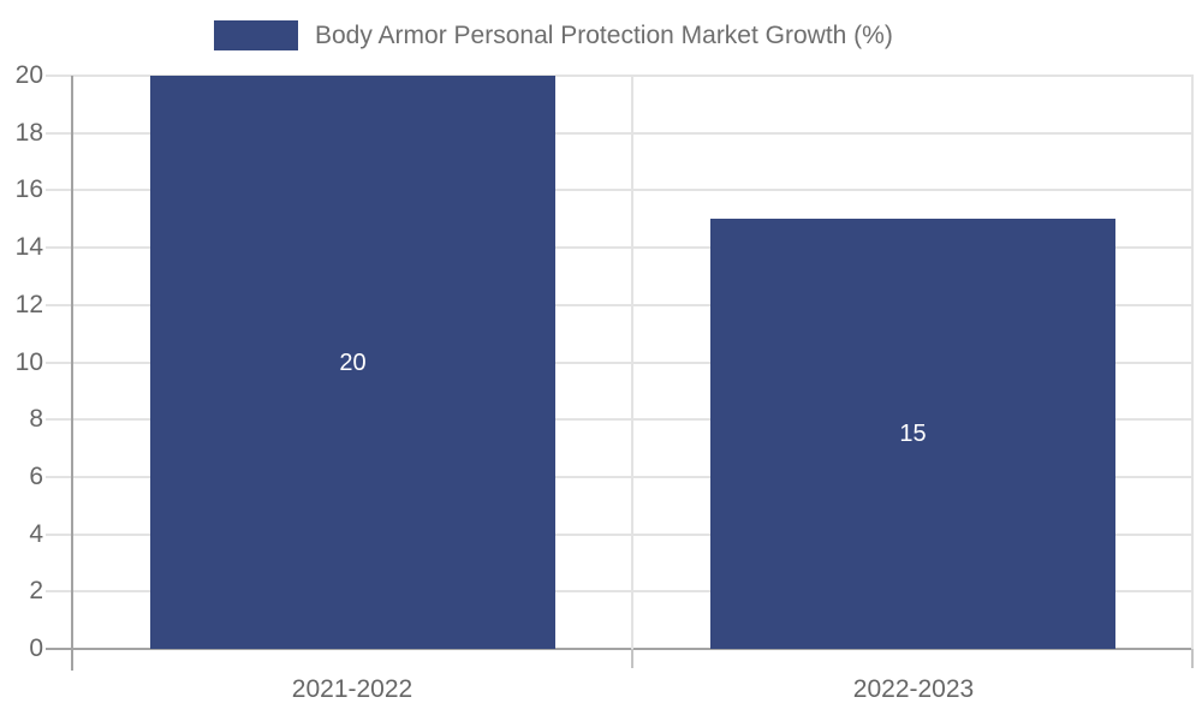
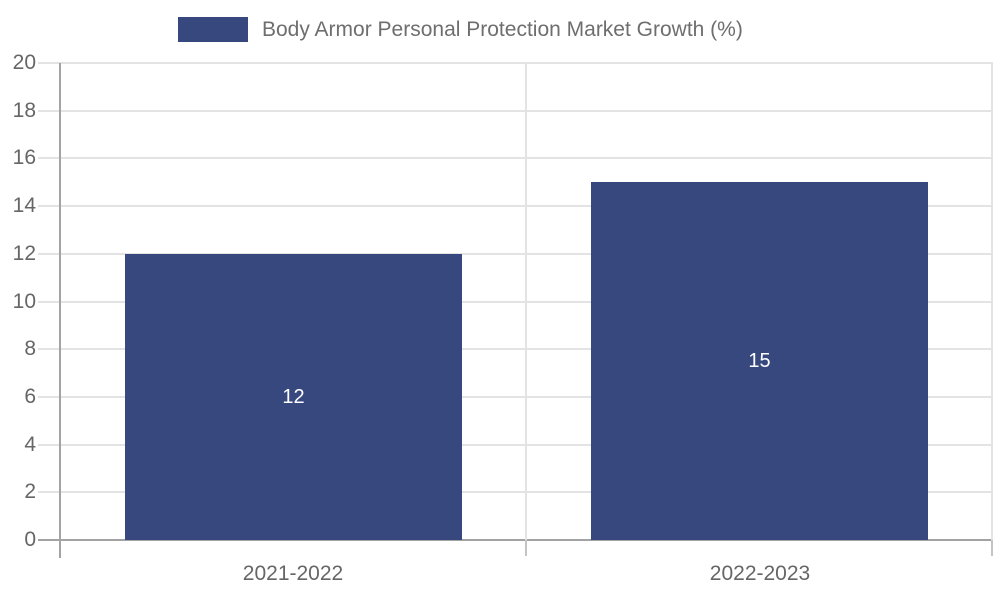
2021-2022: 20 -> 12
